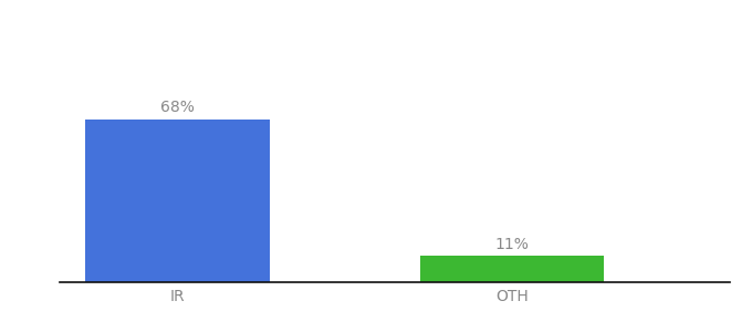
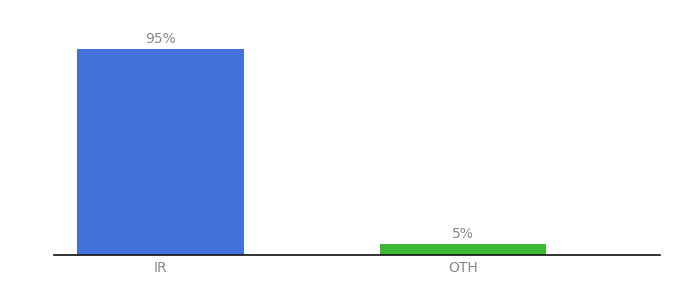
IR: 68% -> 95%
OTH: 11% -> 5%
